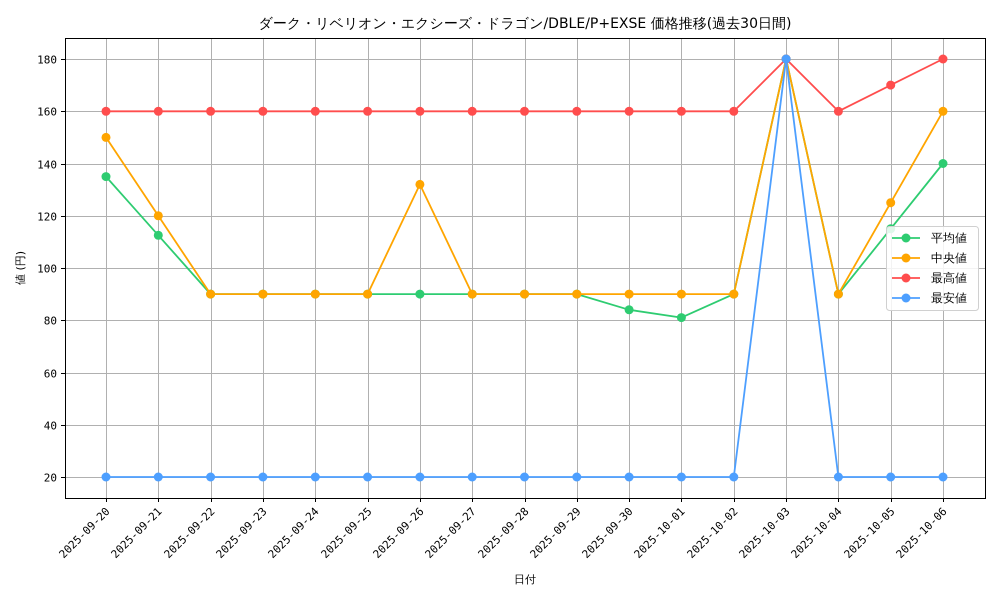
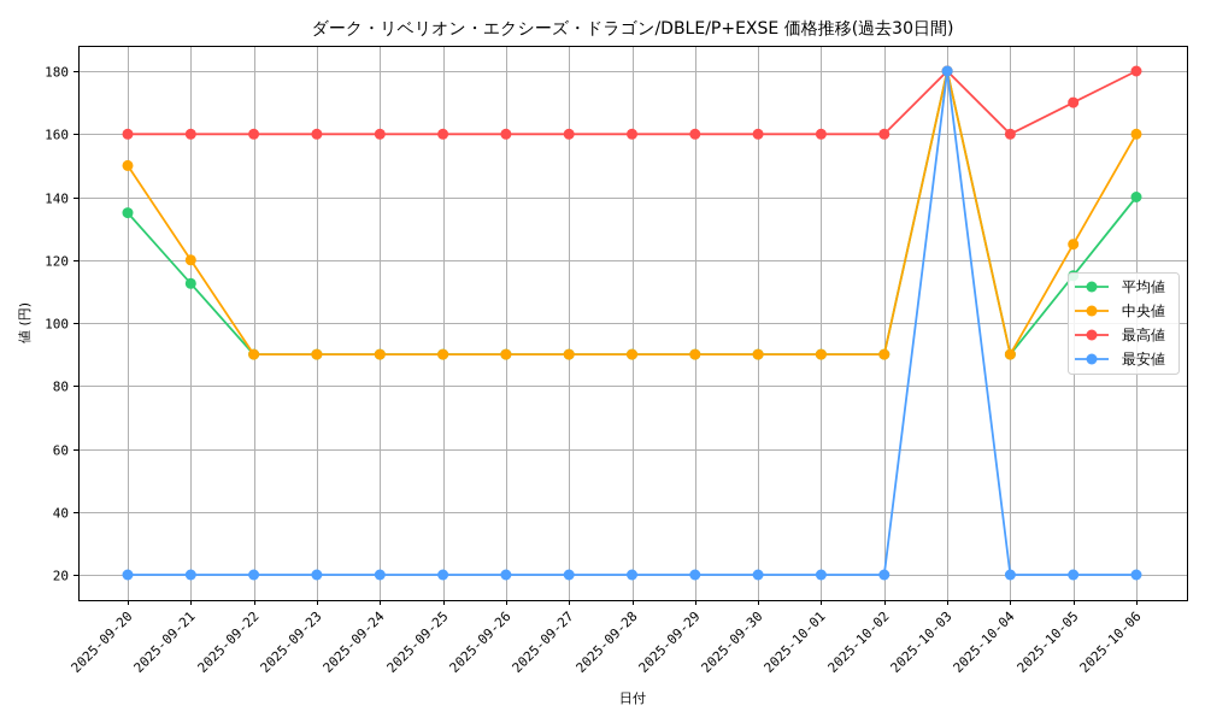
中央値/2025-09-26: 132 -> 90
平均値/2025-09-30: 84 -> 90
平均値/2025-10-01: 81 -> 90
